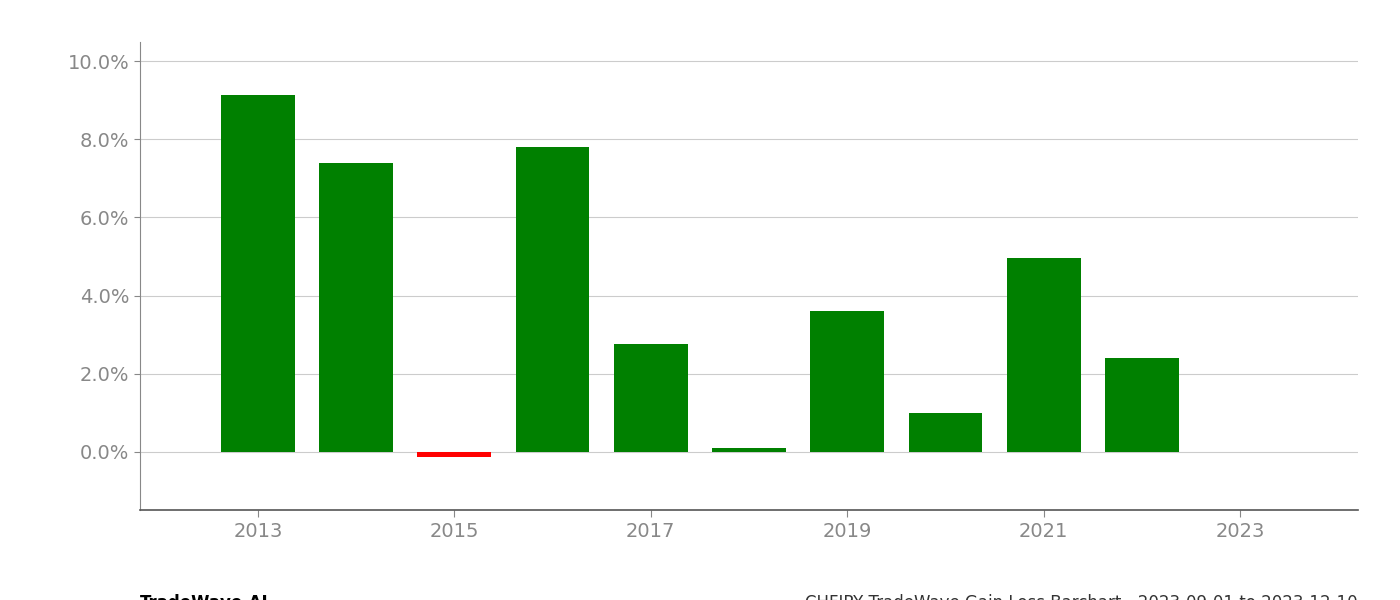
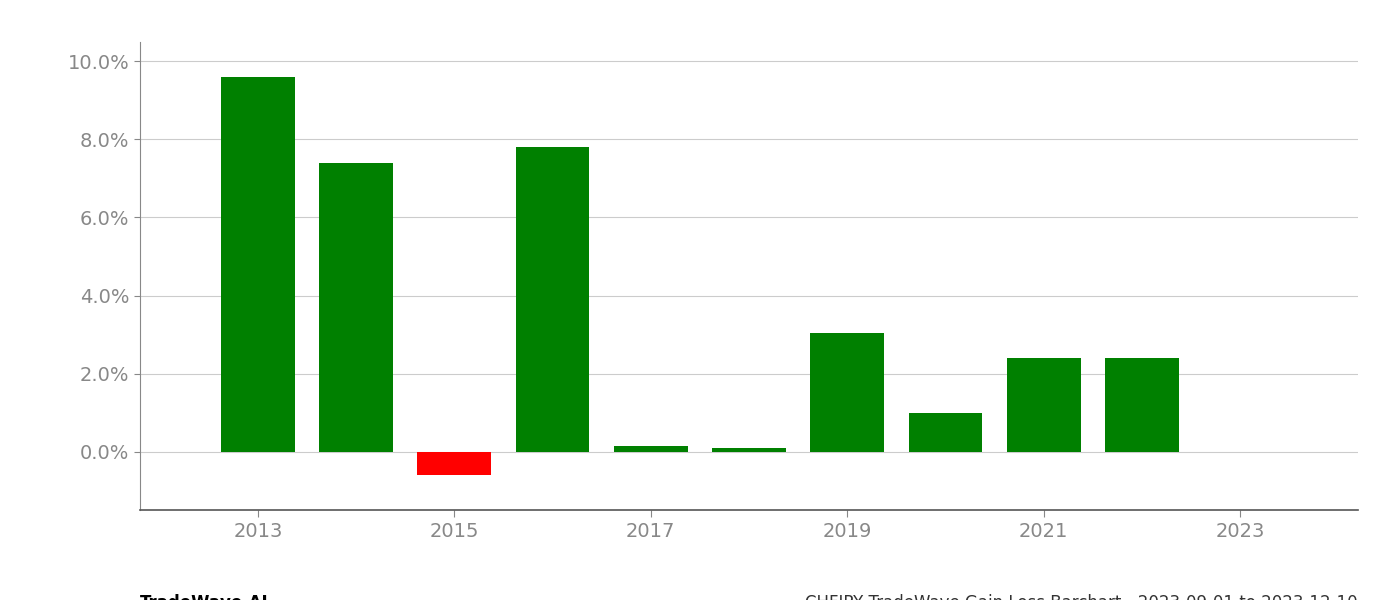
2013: 9.15% -> 9.60%
2015: -0.15% -> -0.60%
2017: 2.75% -> 0.15%
2019: 3.60% -> 3.05%
2021: 4.95% -> 2.40%
